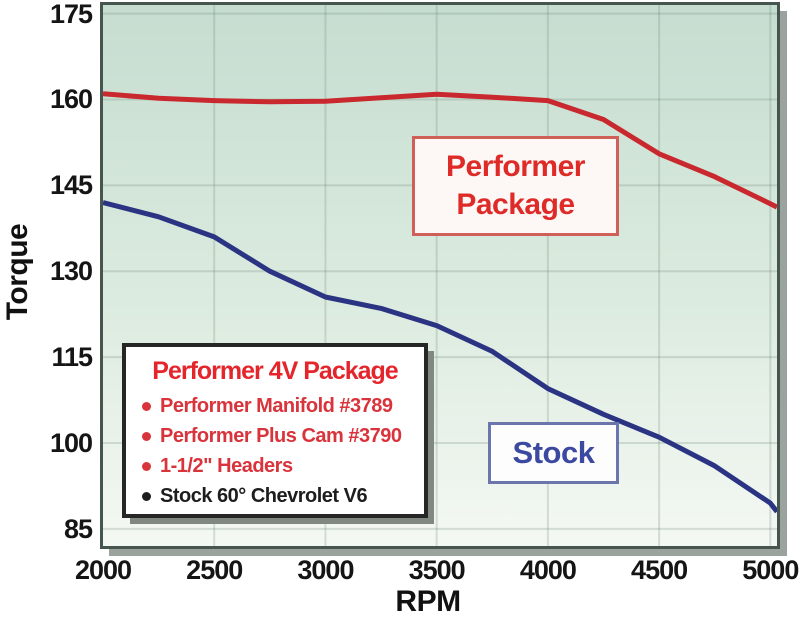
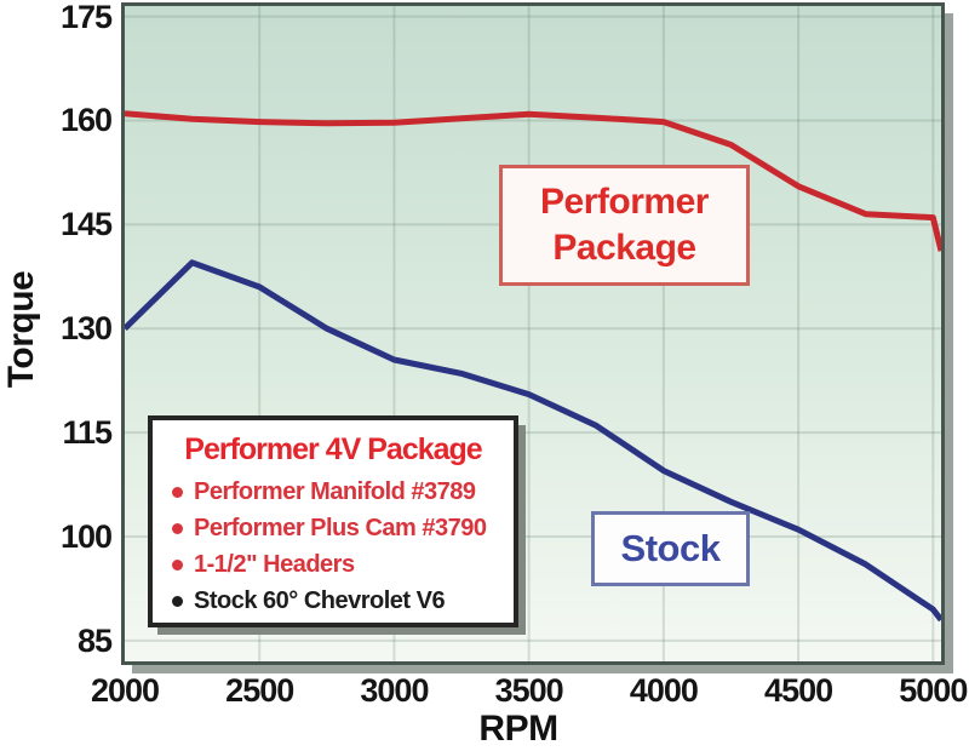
Stock/2000: 142 -> 130
Performer Package/5000: 142 -> 146
